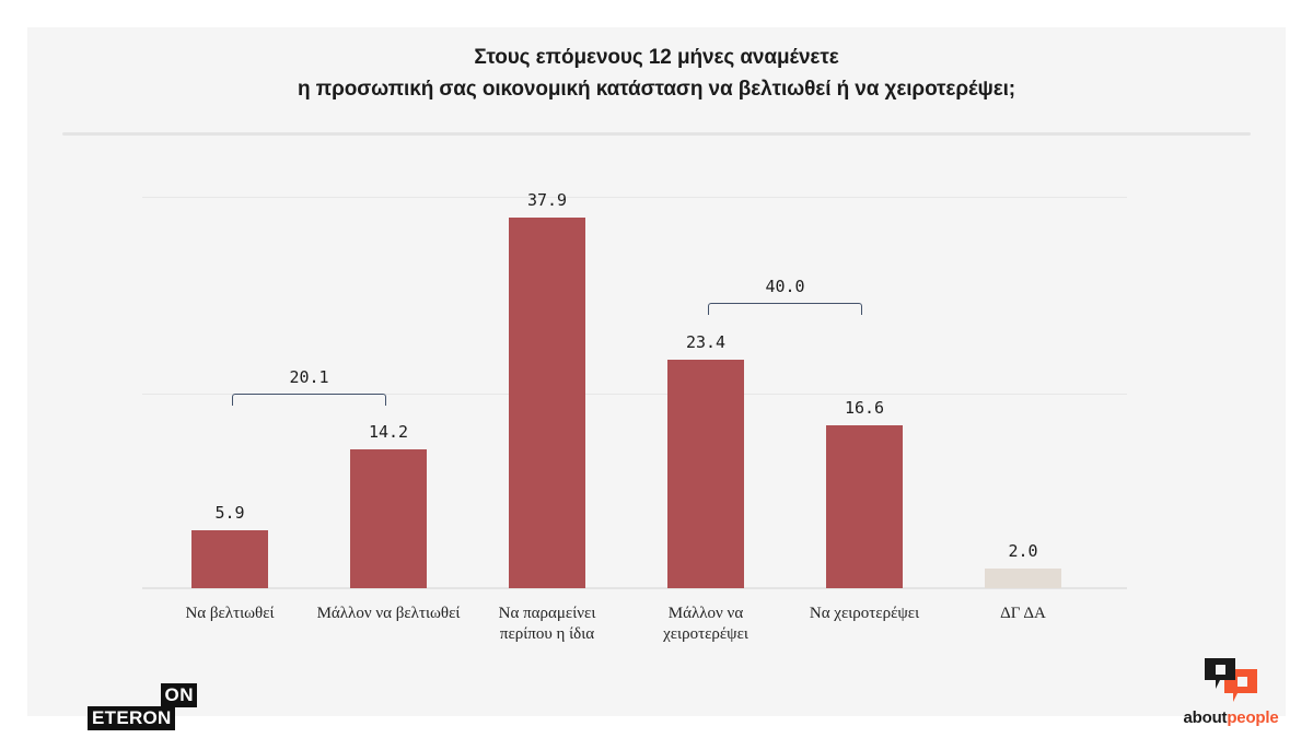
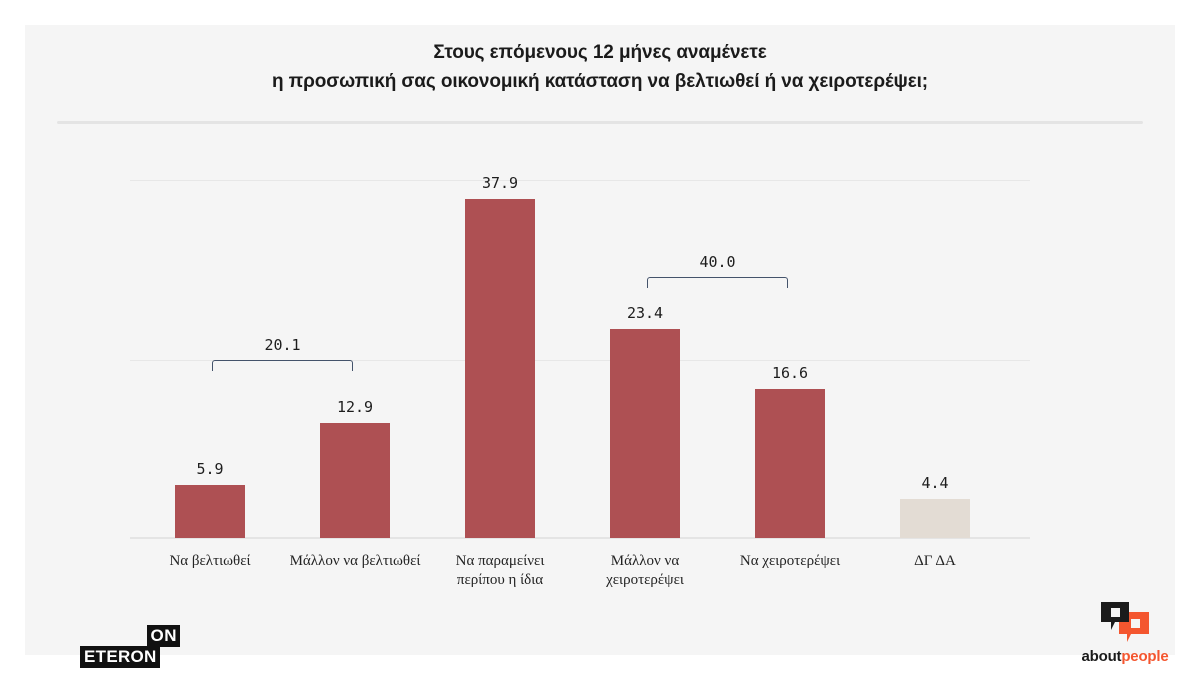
Μάλλον να βελτιωθεί: 14.2 -> 12.9
ΔΓ ΔΑ: 2.0 -> 4.4
